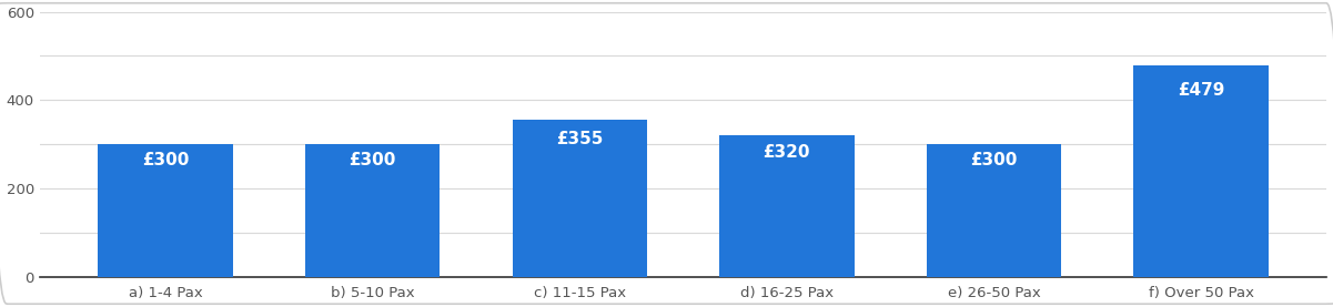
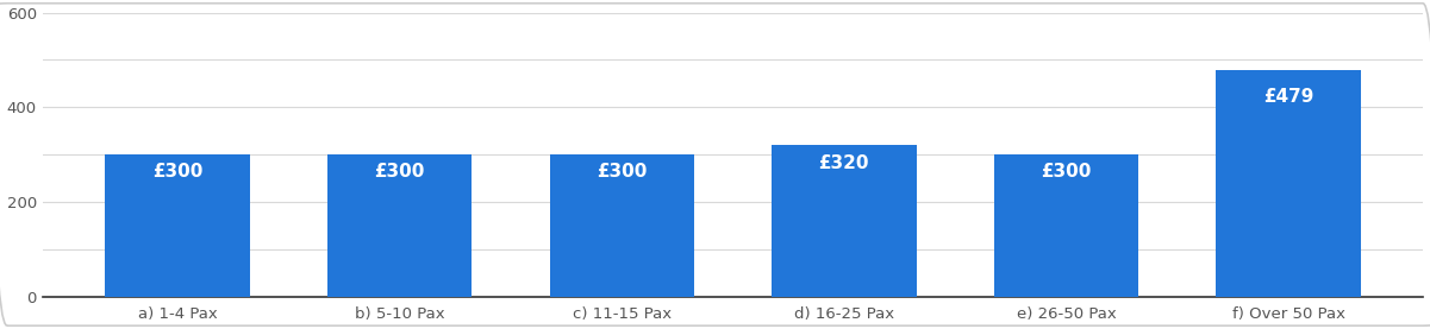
c) 11-15 Pax: £355 -> £300
